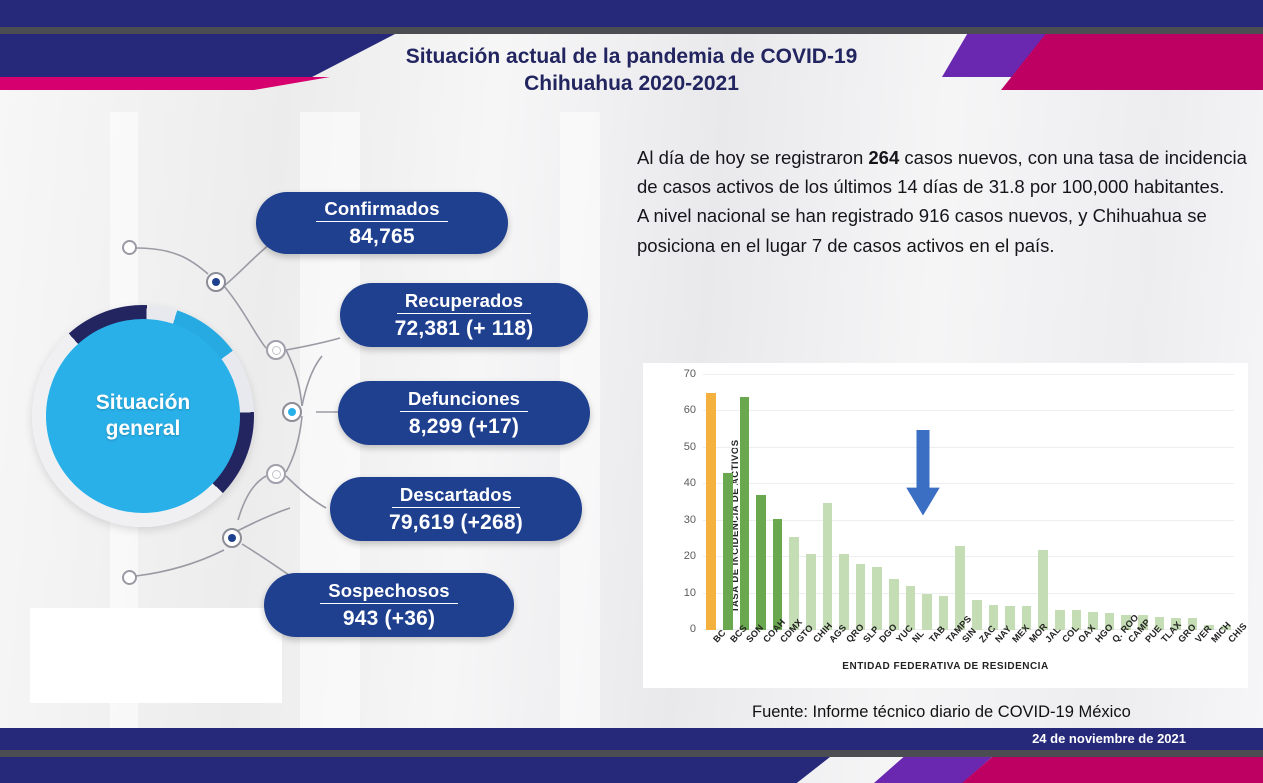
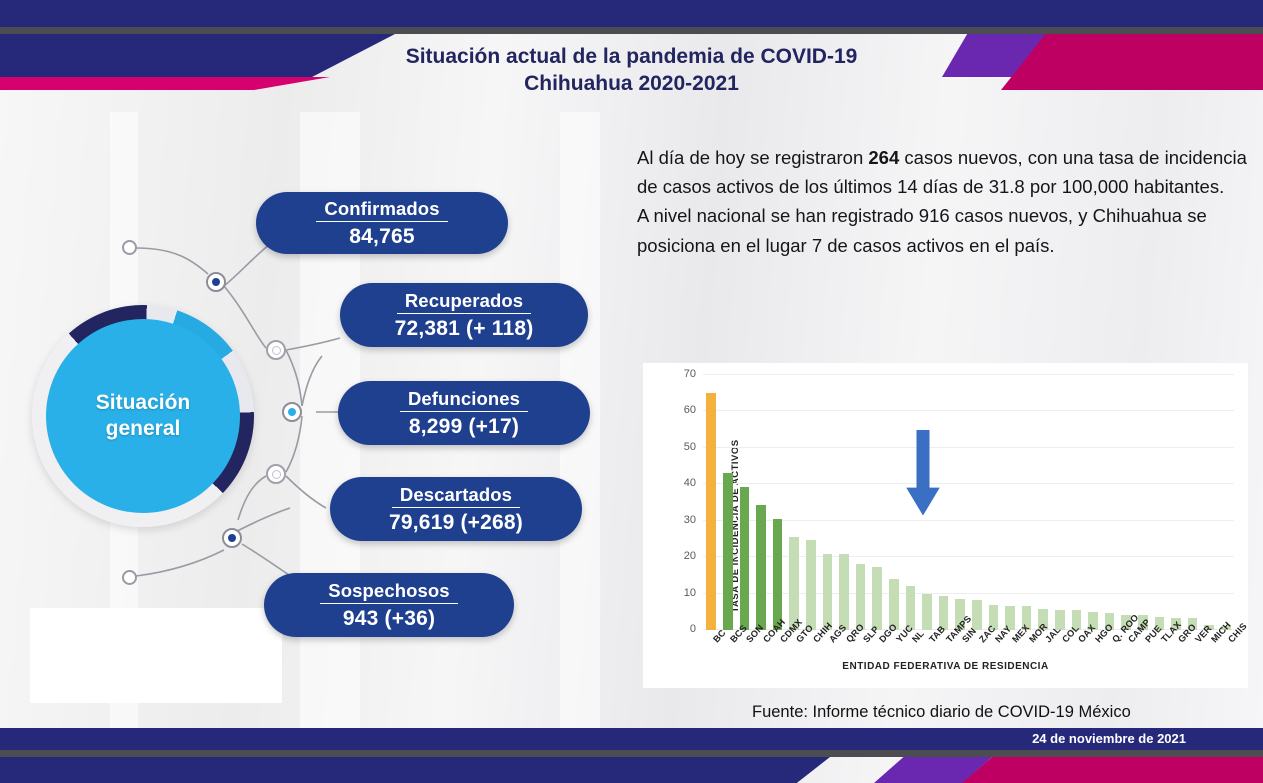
SON: 64 -> 39
COAH: 37 -> 34
CHIH: 21 -> 25
AGS: 35 -> 21
SIN: 23 -> 8
JAL: 22 -> 6
